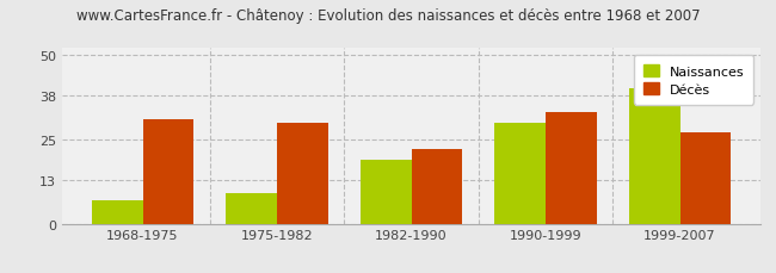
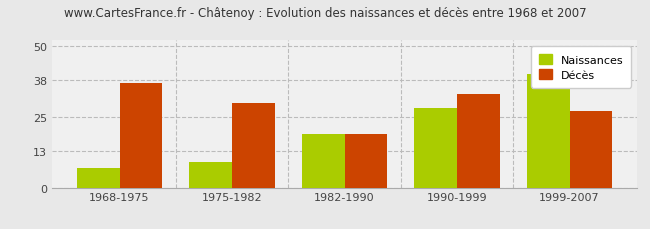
Décès/1968-1975: 31 -> 37
Décès/1982-1990: 22 -> 19
Naissances/1990-1999: 30 -> 28
